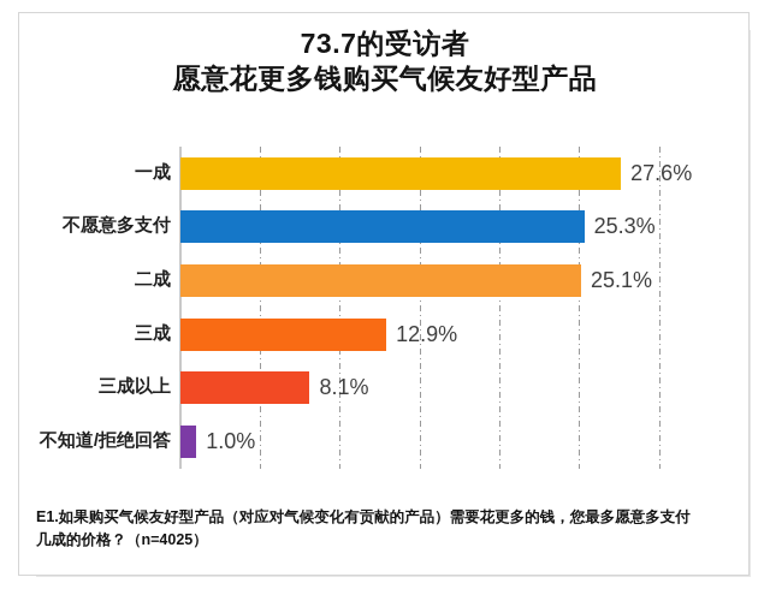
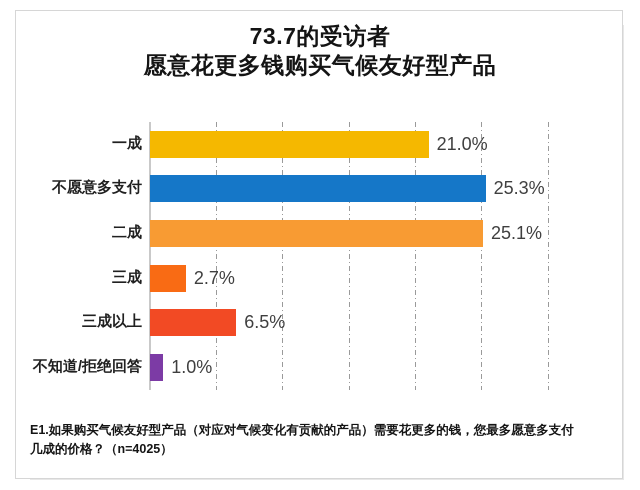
一成: 27.6% -> 21.0%
三成: 12.9% -> 2.7%
三成以上: 8.1% -> 6.5%
